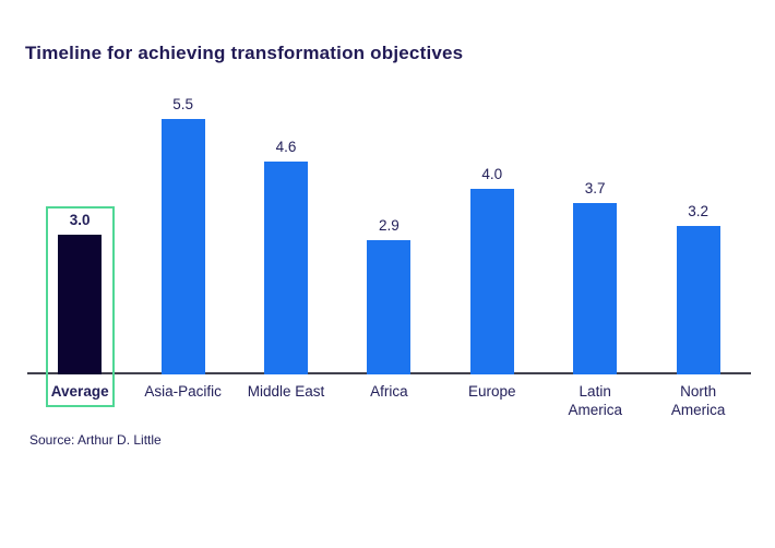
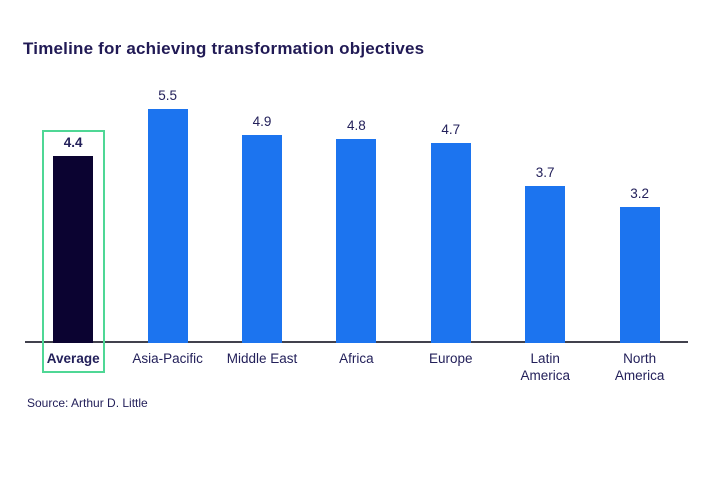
Average: 3.0 -> 4.4
Middle East: 4.6 -> 4.9
Africa: 2.9 -> 4.8
Europe: 4.0 -> 4.7
